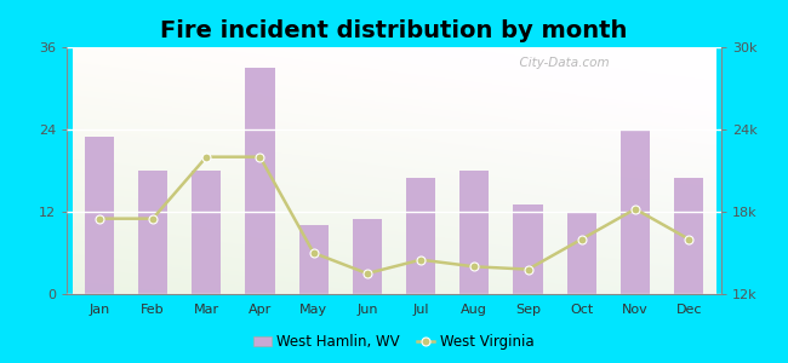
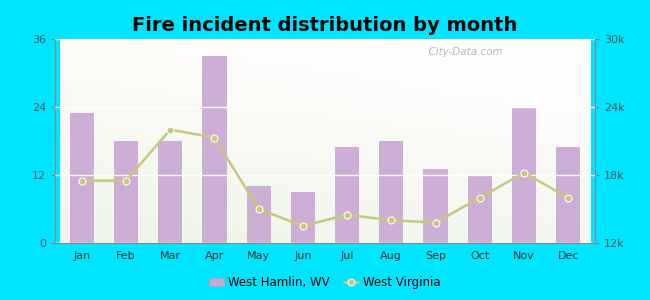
West Virginia/Apr: 22.0k -> 21.3k
West Hamlin, WV/Jun: 11 -> 9
